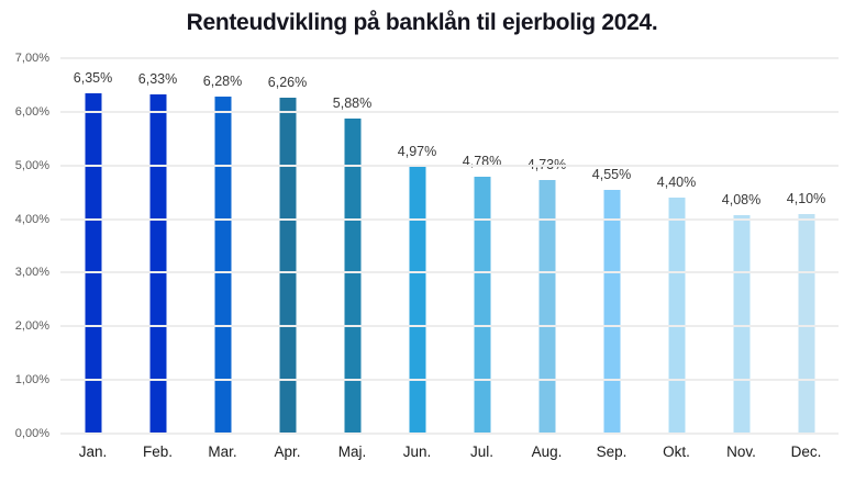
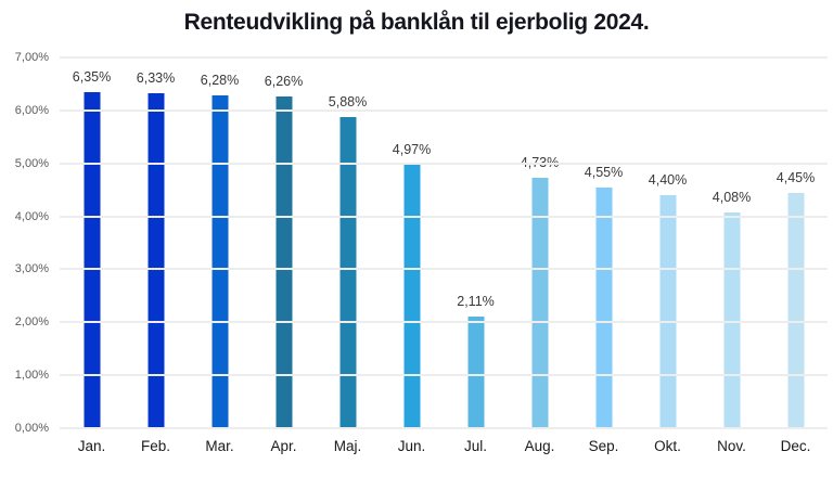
Jul.: 4,78% -> 2,11%
Dec.: 4,10% -> 4,45%
